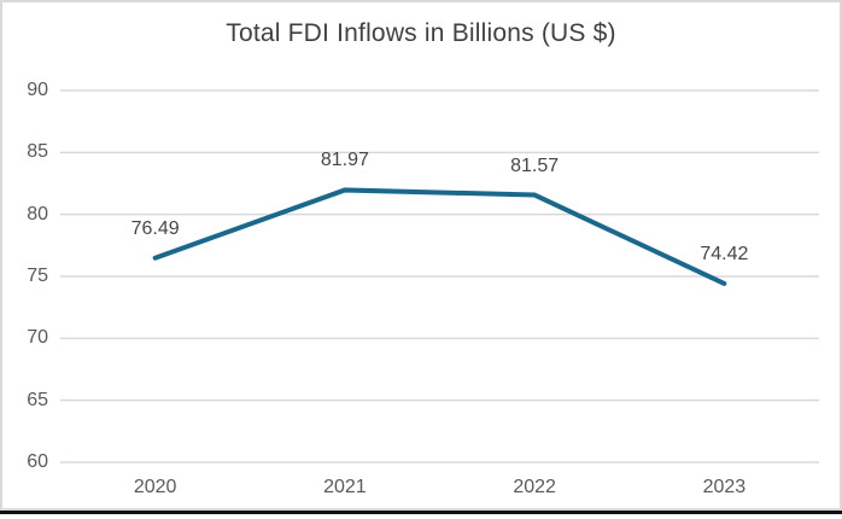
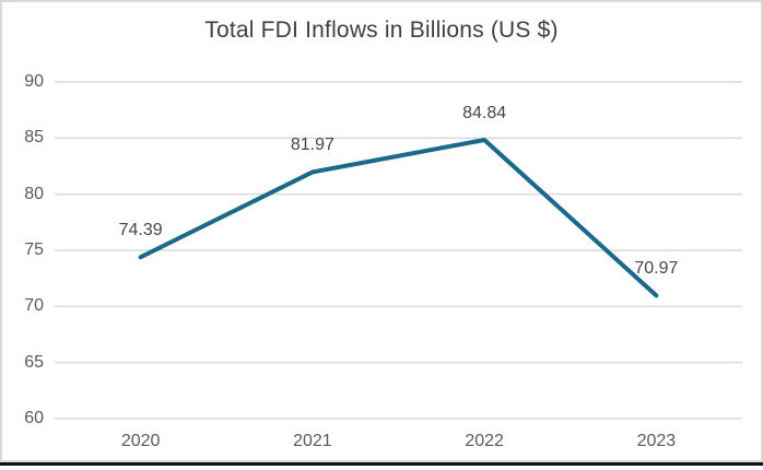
2020: 76.49 -> 74.39
2022: 81.57 -> 84.84
2023: 74.42 -> 70.97
